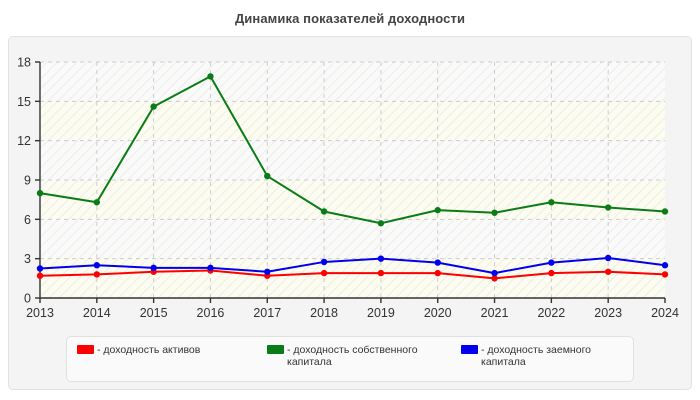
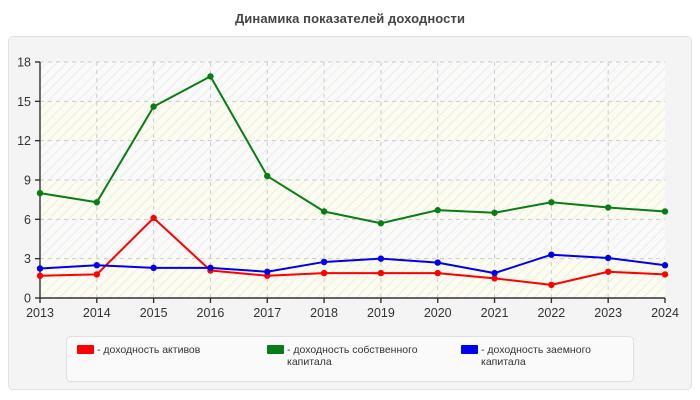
- доходность активов/2015: 2.0 -> 6.1
- доходность активов/2022: 1.9 -> 1.0
- доходность заемного капитала/2022: 2.7 -> 3.3
